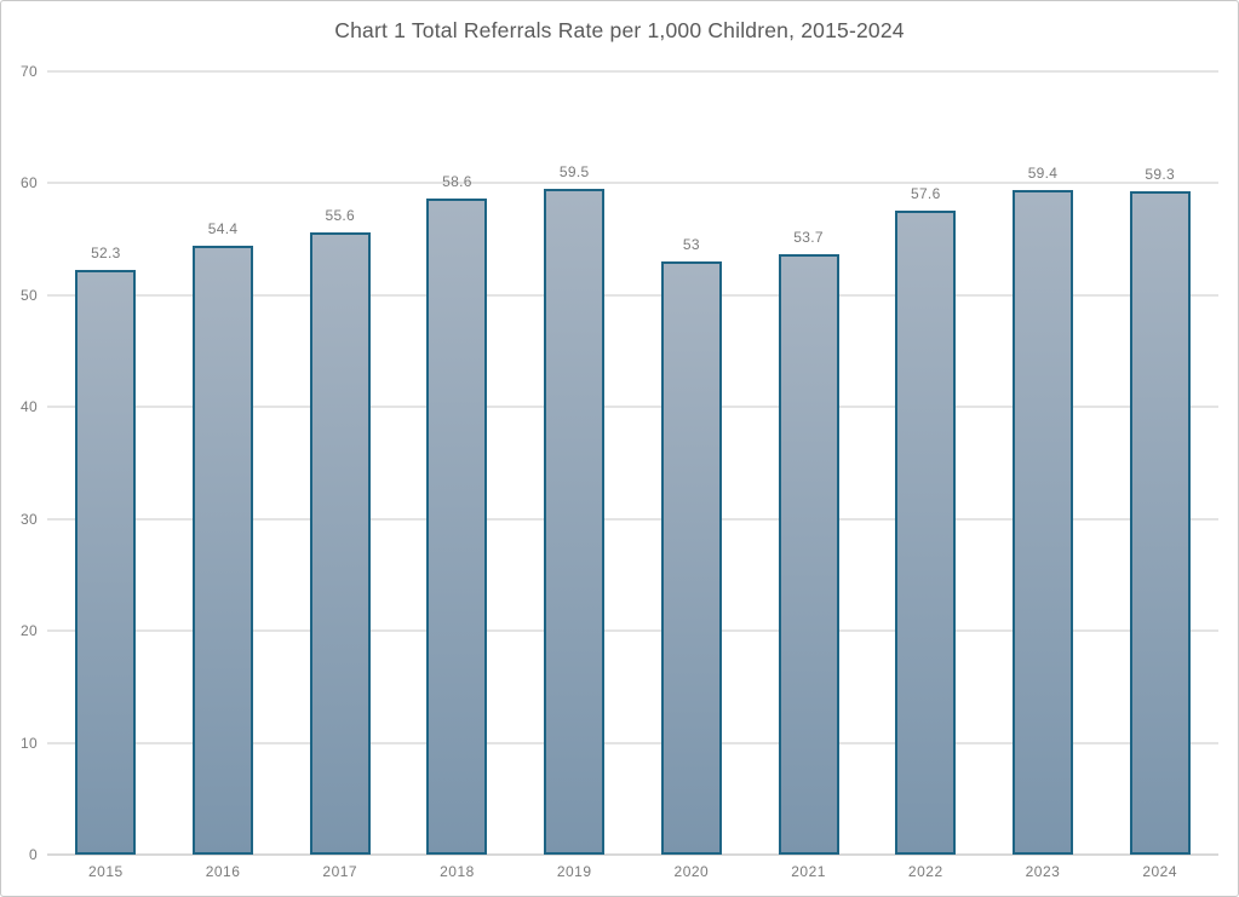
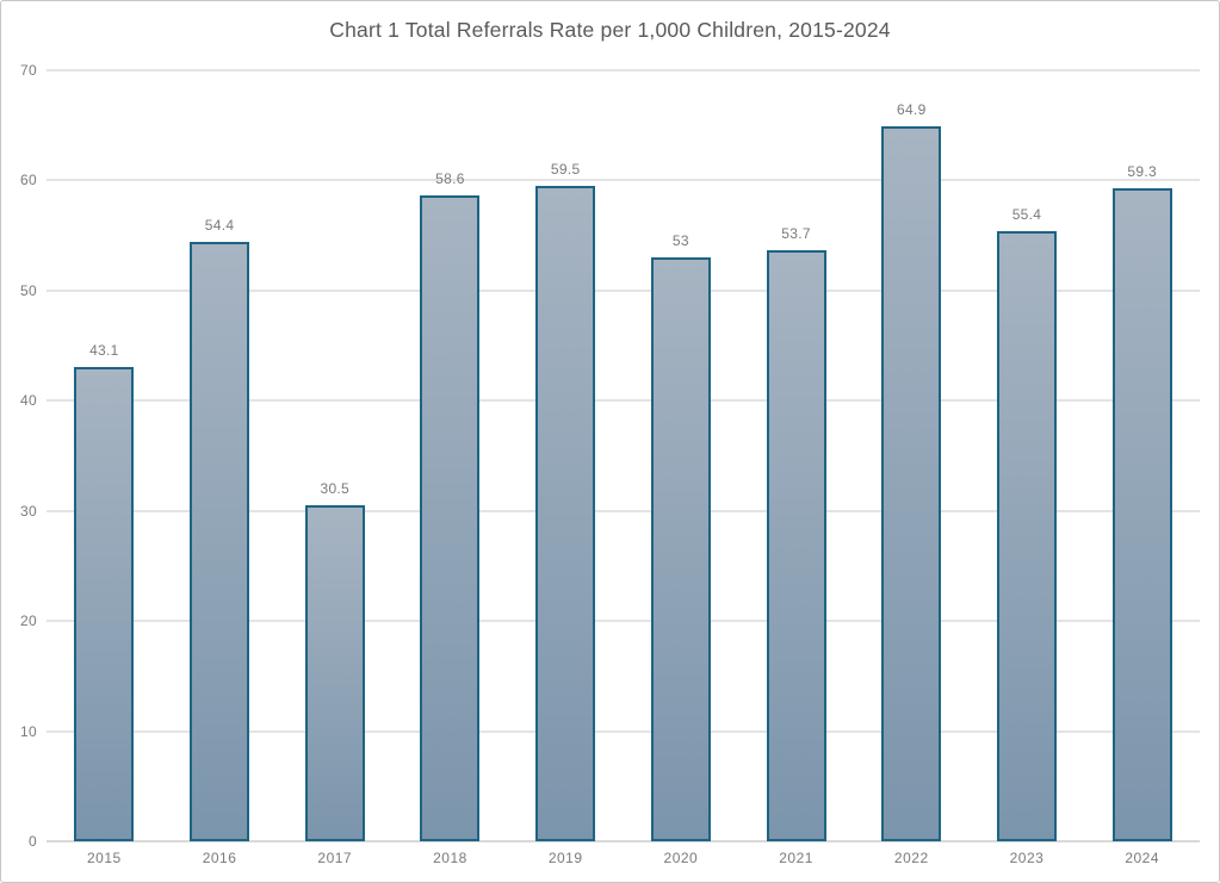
2015: 52.3 -> 43.1
2017: 55.6 -> 30.5
2022: 57.6 -> 64.9
2023: 59.4 -> 55.4
